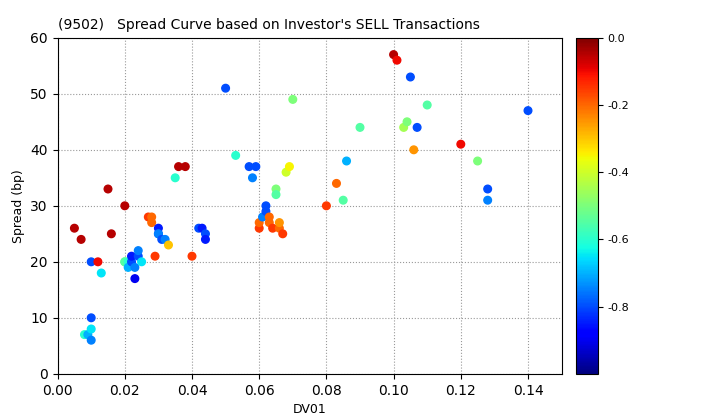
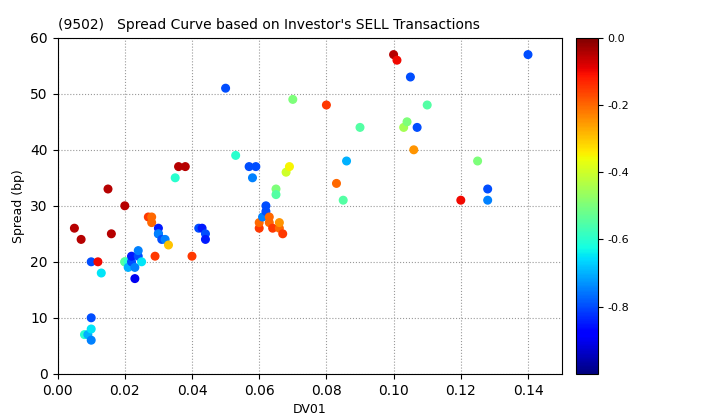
0.08: 30 -> 48
0.12: 41 -> 31
0.14: 47 -> 57
